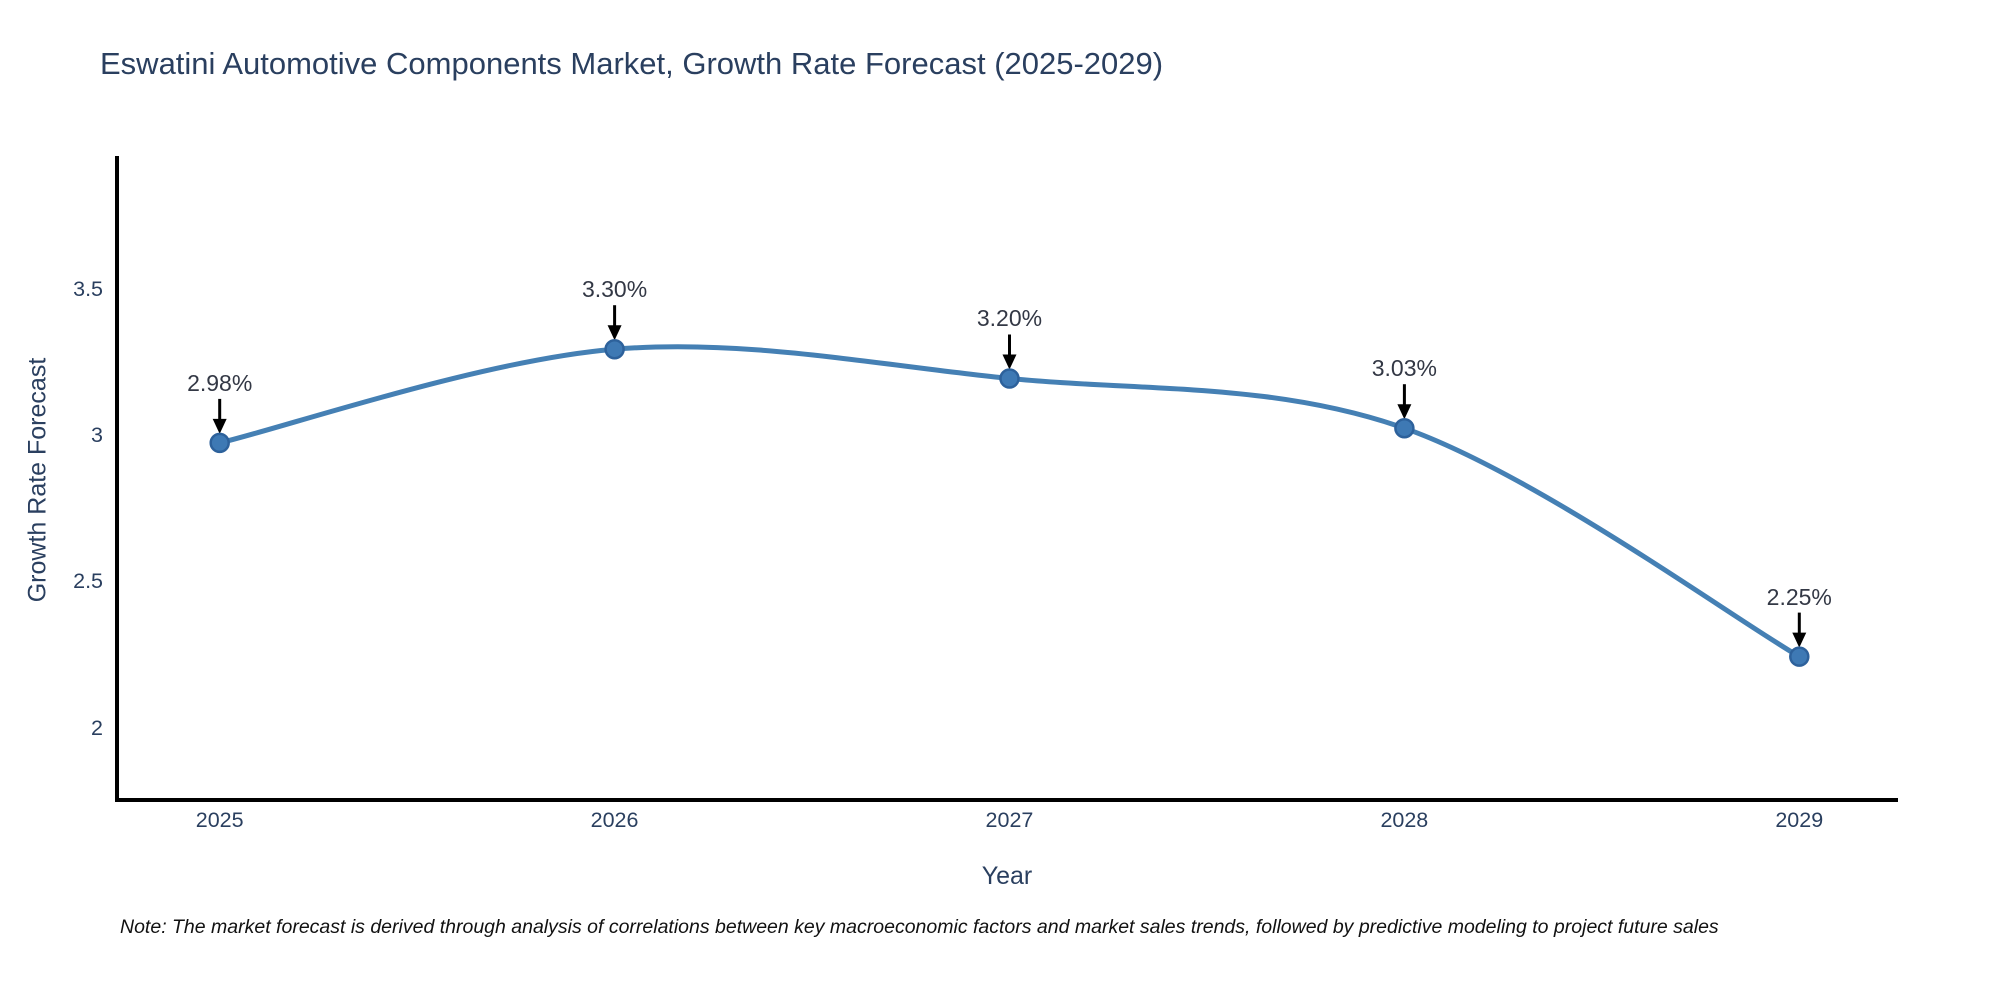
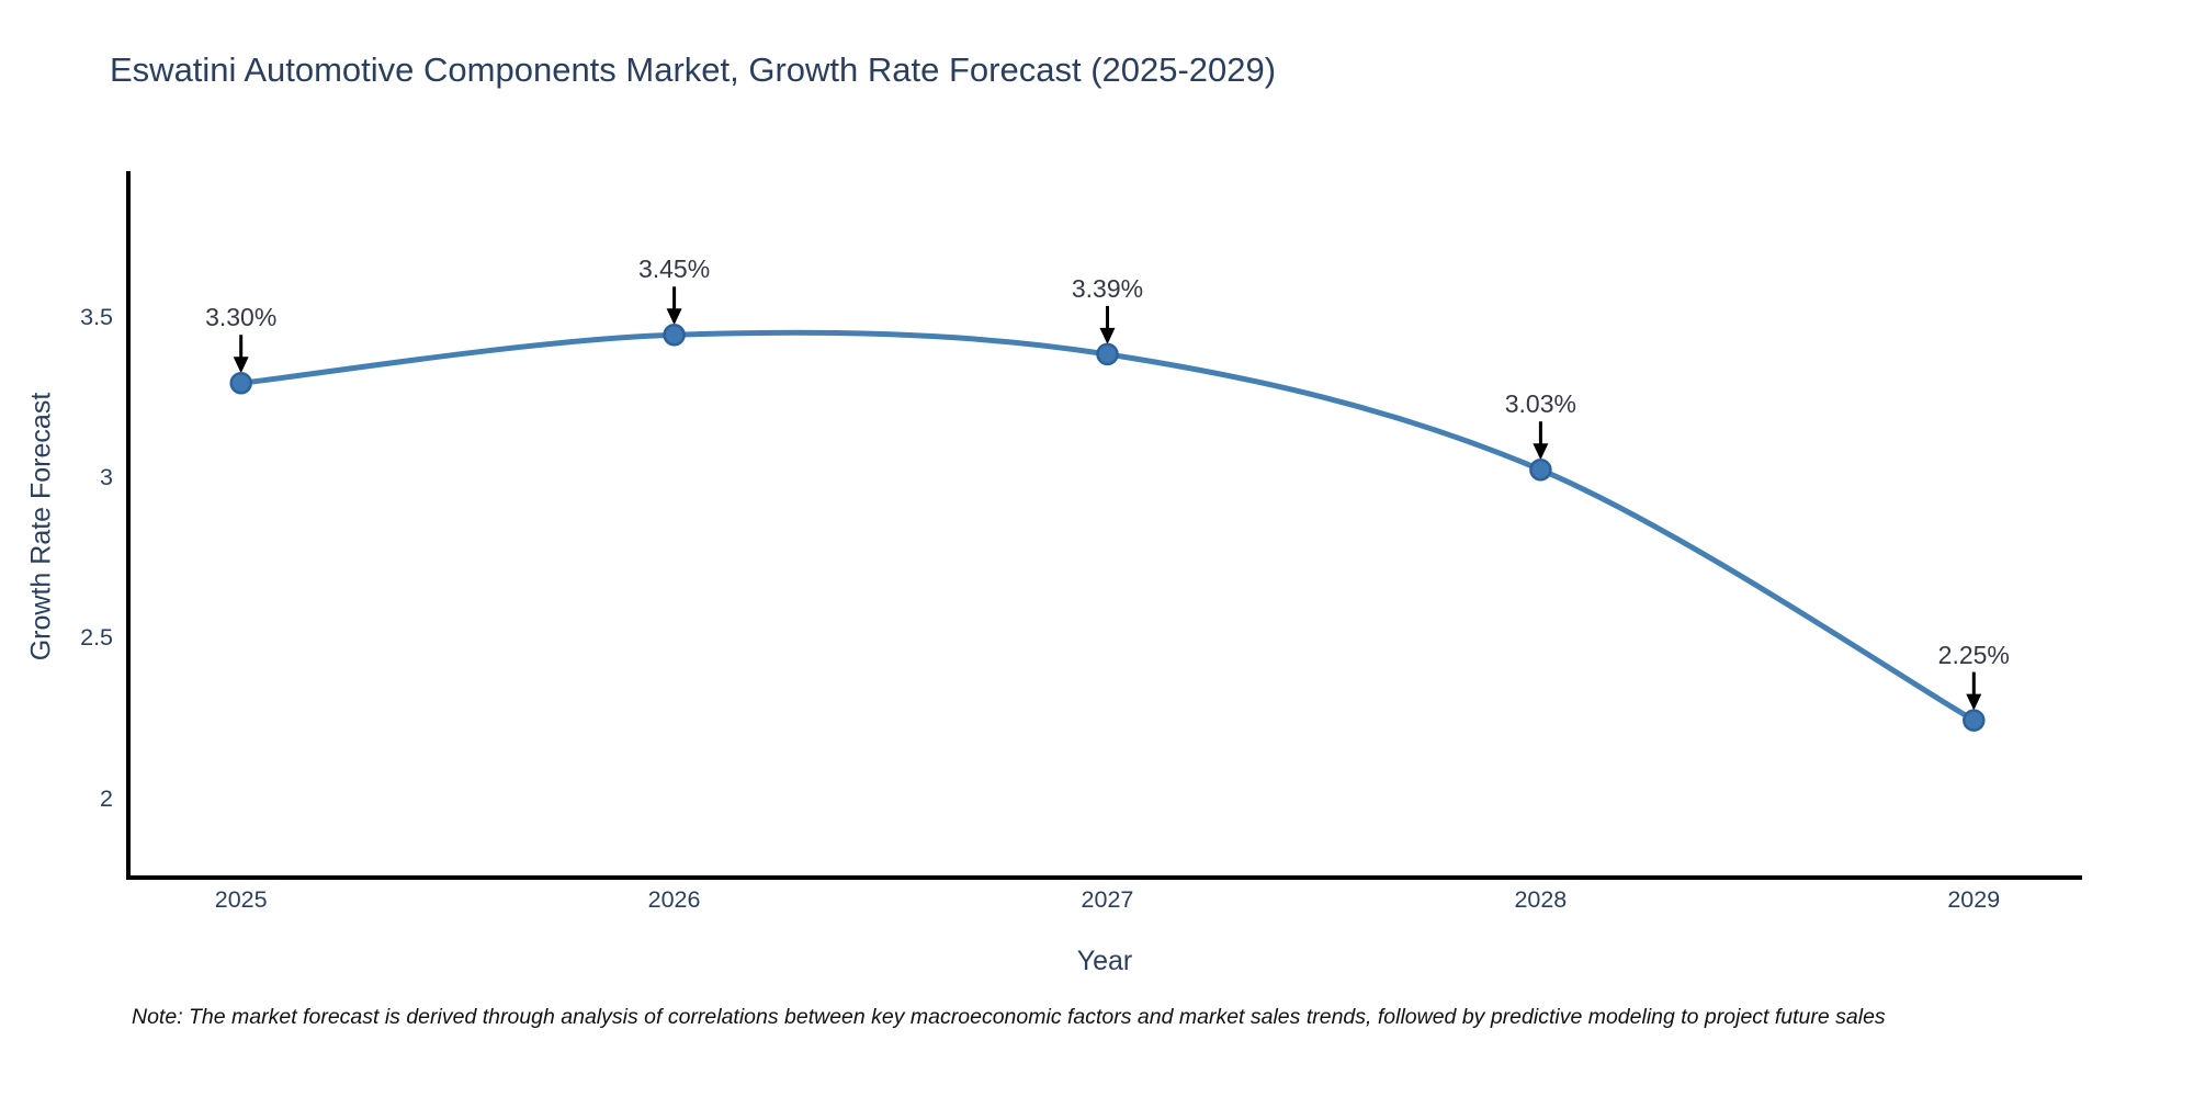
2025: 2.98% -> 3.30%
2026: 3.30% -> 3.45%
2027: 3.20% -> 3.39%
